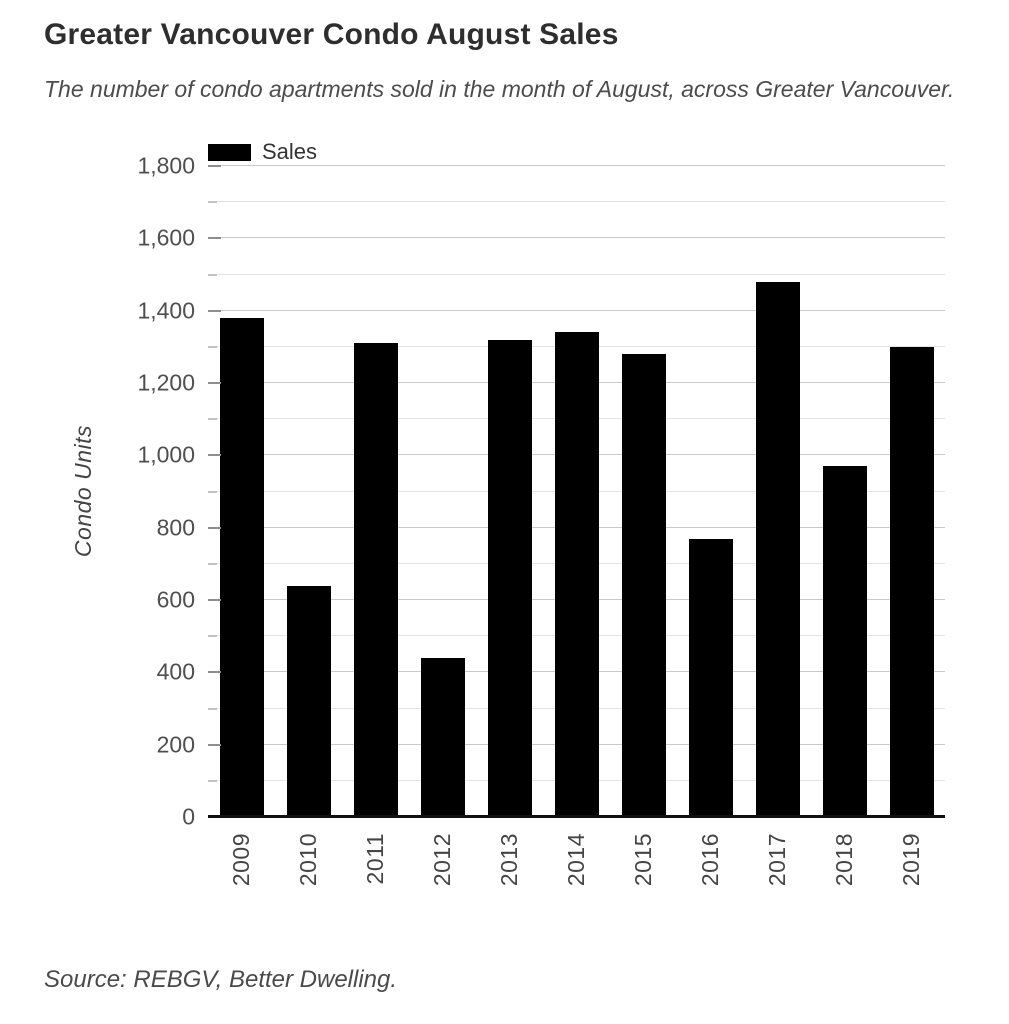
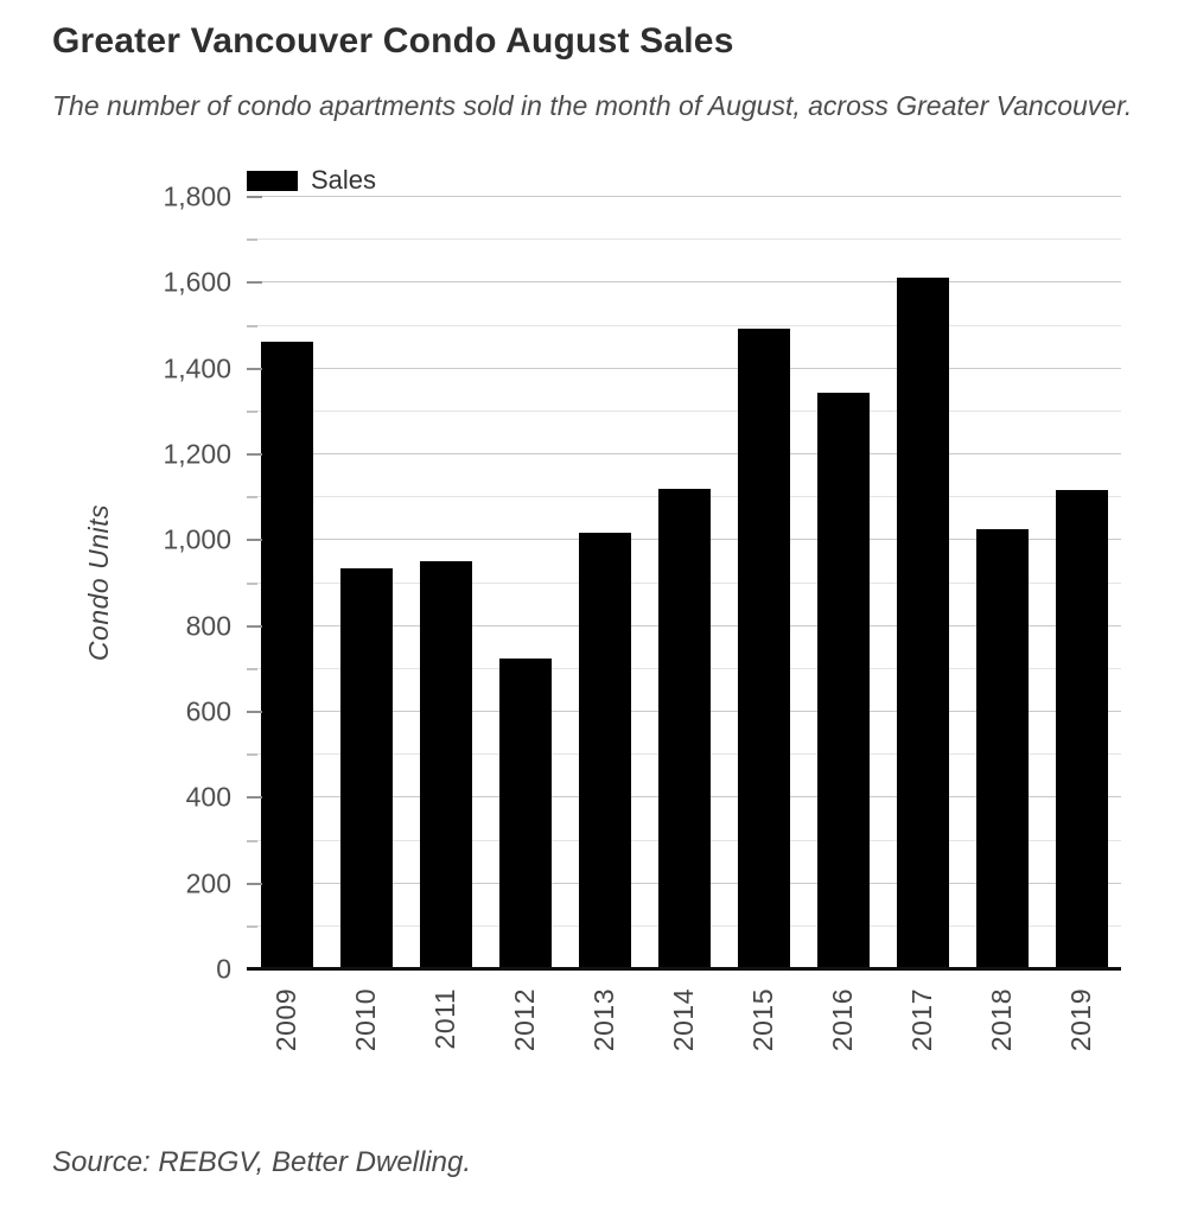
2009: 1380 -> 1460
2010: 640 -> 940
2011: 1310 -> 950
2012: 440 -> 720
2013: 1320 -> 1020
2014: 1340 -> 1120
2015: 1280 -> 1490
2016: 770 -> 1340
2017: 1480 -> 1610
2018: 970 -> 1020
2019: 1300 -> 1120
